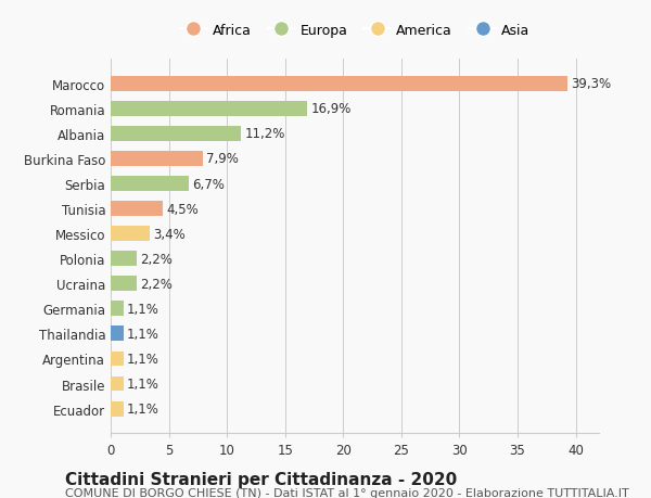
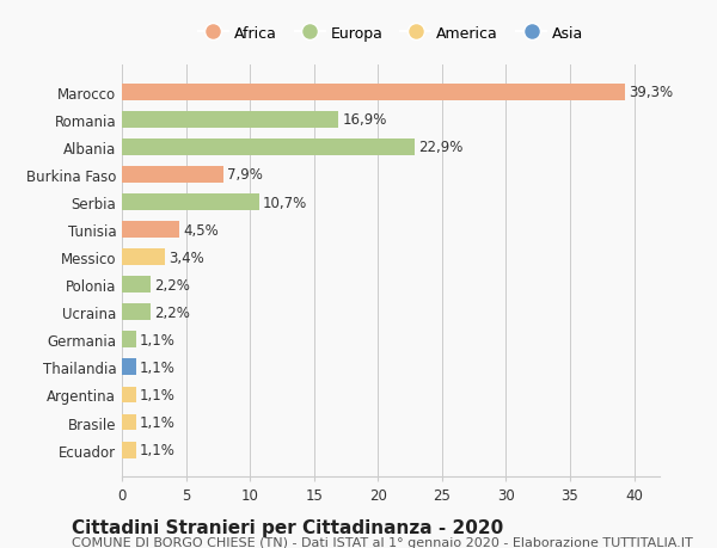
Albania: 11,2% -> 22,9%
Serbia: 6,7% -> 10,7%
